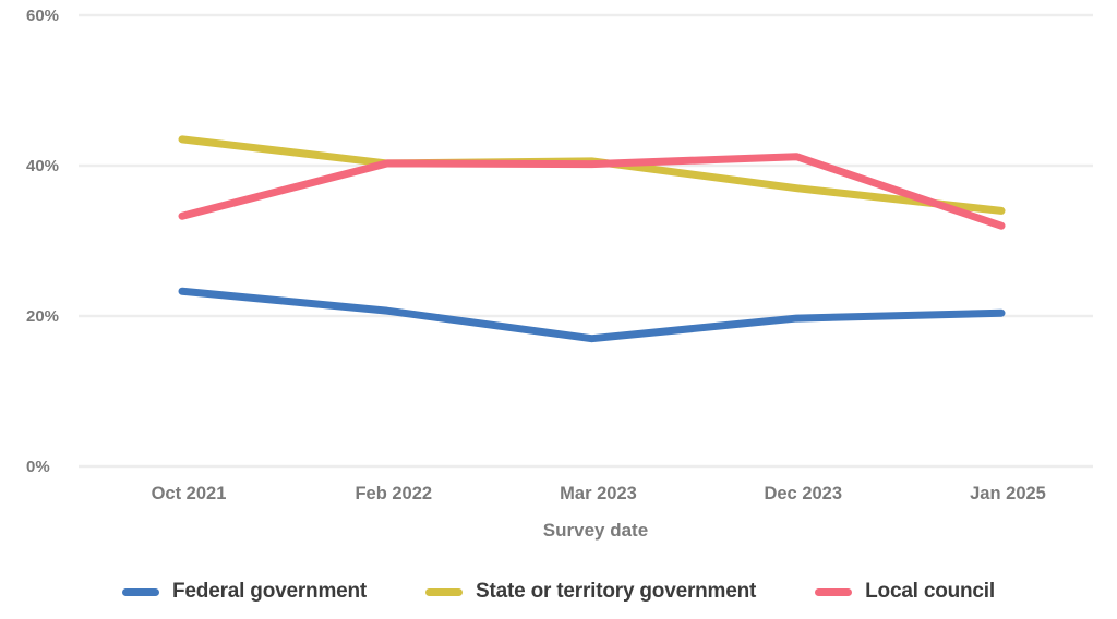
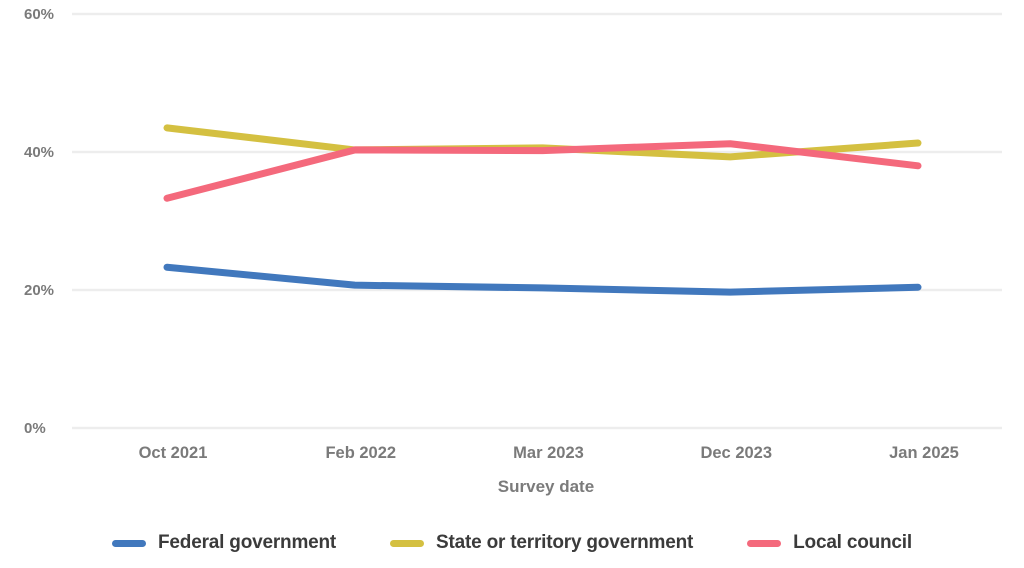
Federal government/Mar 2023: 17% -> 20%
State or territory government/Dec 2023: 37% -> 39%
State or territory government/Jan 2025: 34% -> 41%
Local council/Jan 2025: 32% -> 38%
